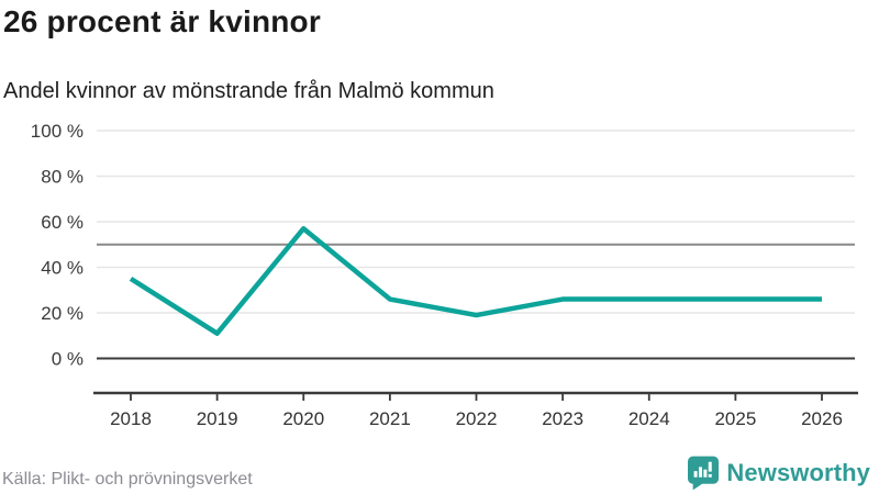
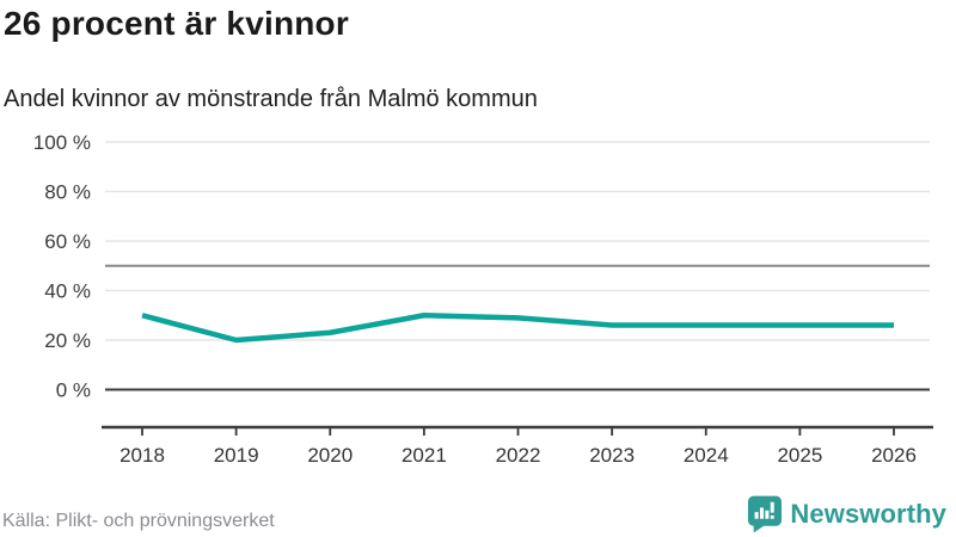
2018: 35% -> 30%
2019: 11% -> 20%
2020: 57% -> 23%
2021: 26% -> 30%
2022: 19% -> 29%
